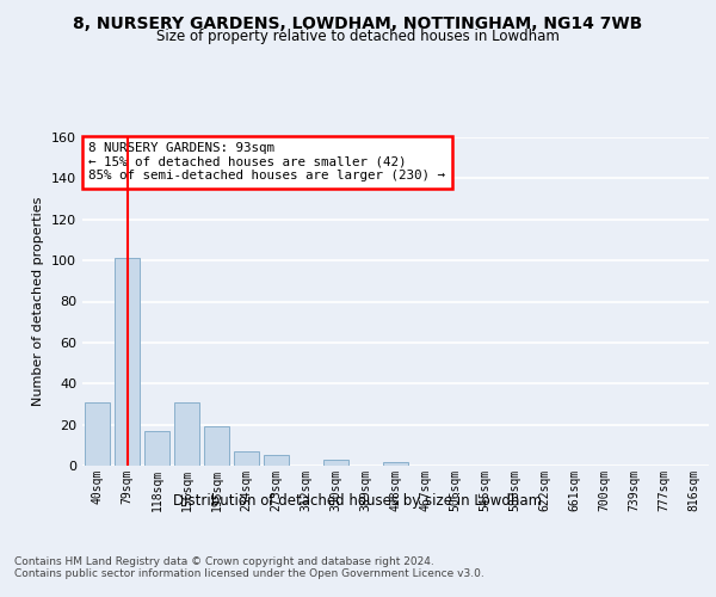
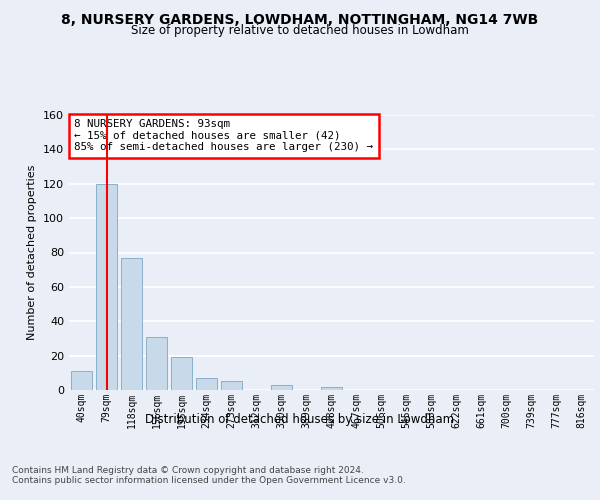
40sqm: 31 -> 11
79sqm: 101 -> 120
118sqm: 17 -> 77
